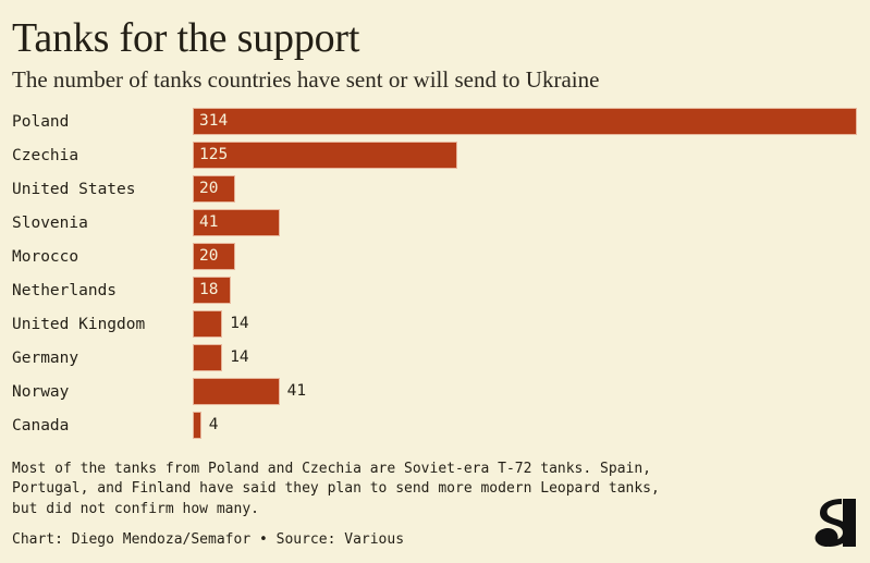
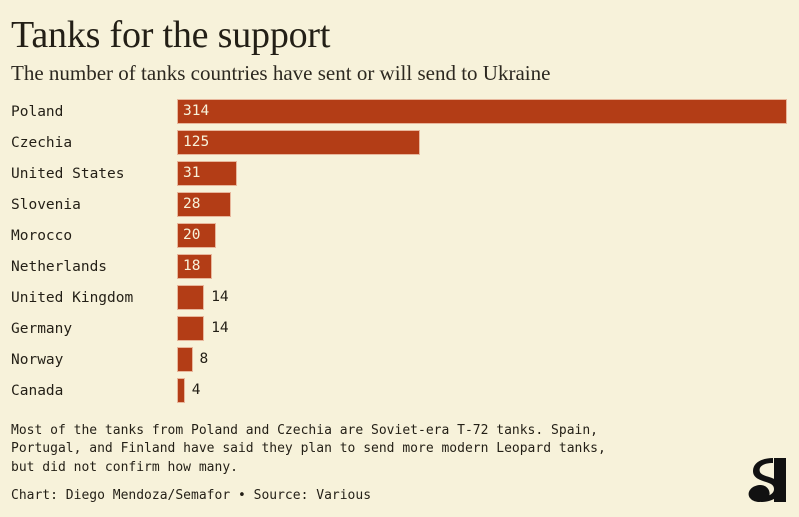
United States: 20 -> 31
Slovenia: 41 -> 28
Norway: 41 -> 8
